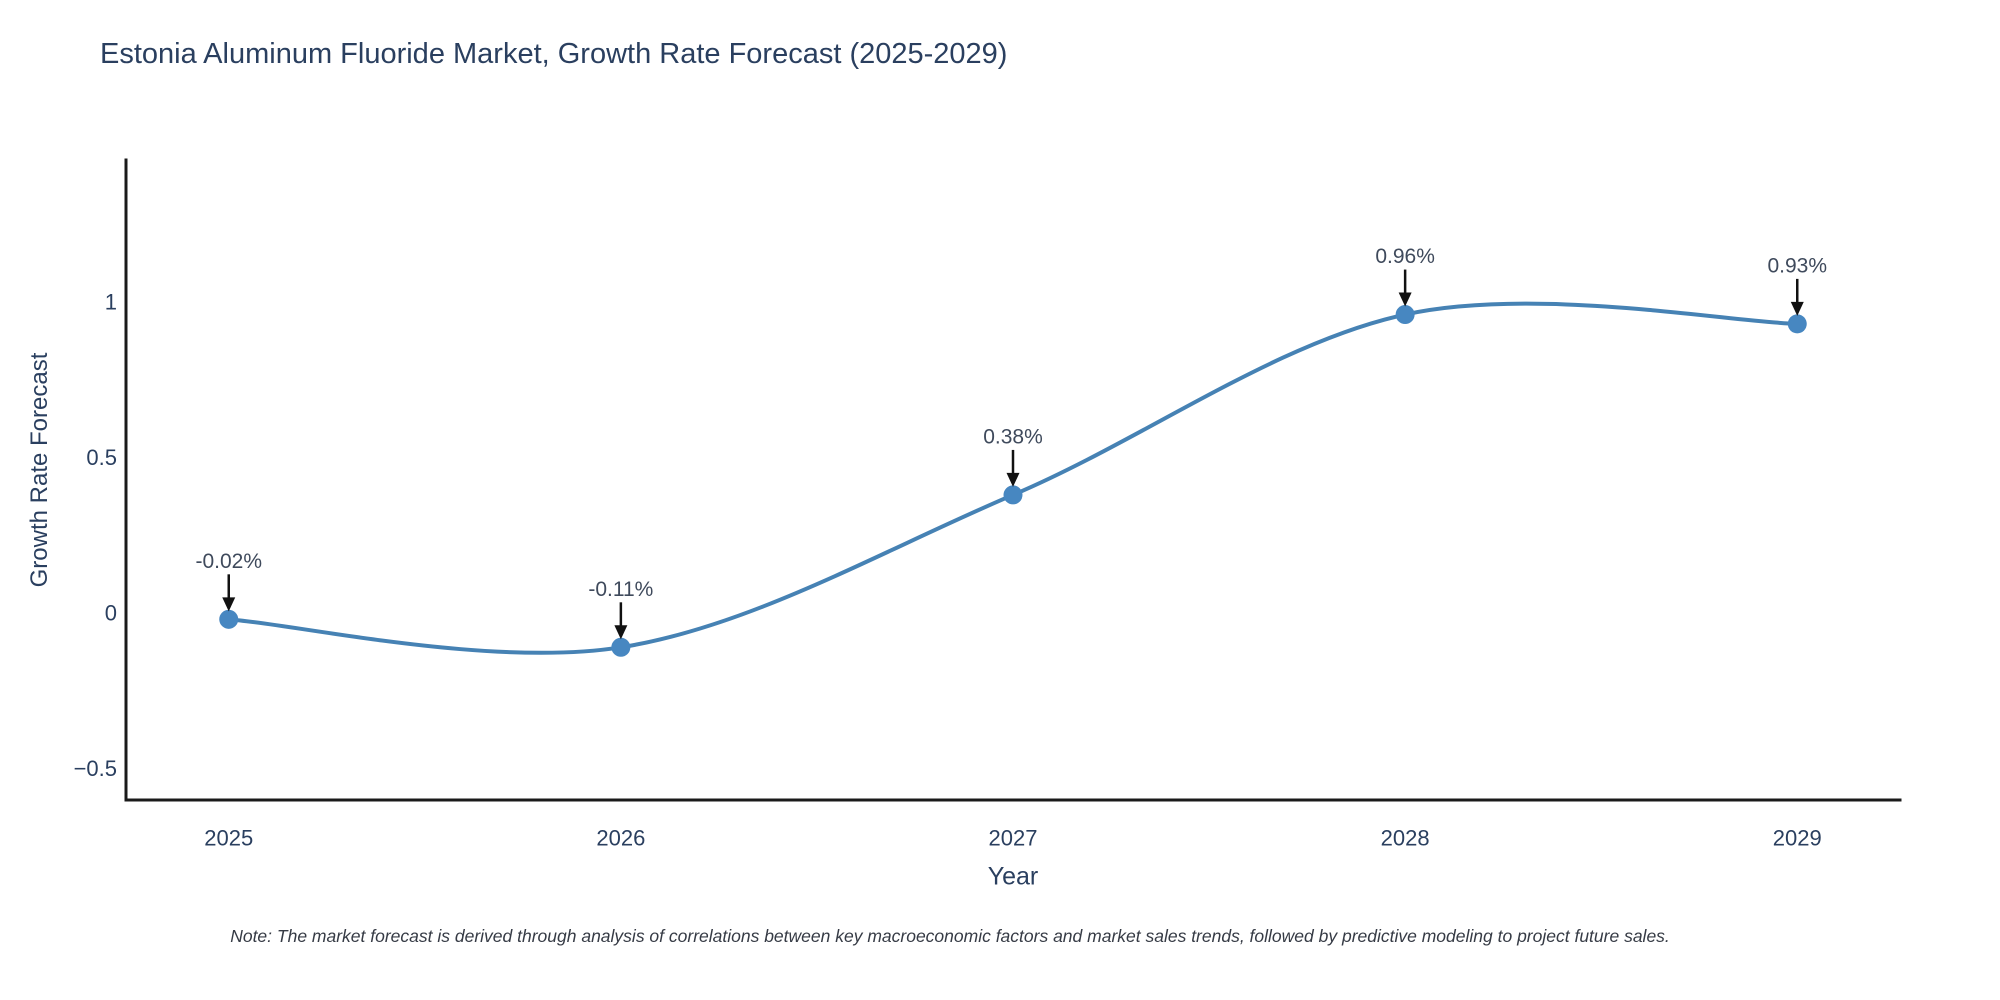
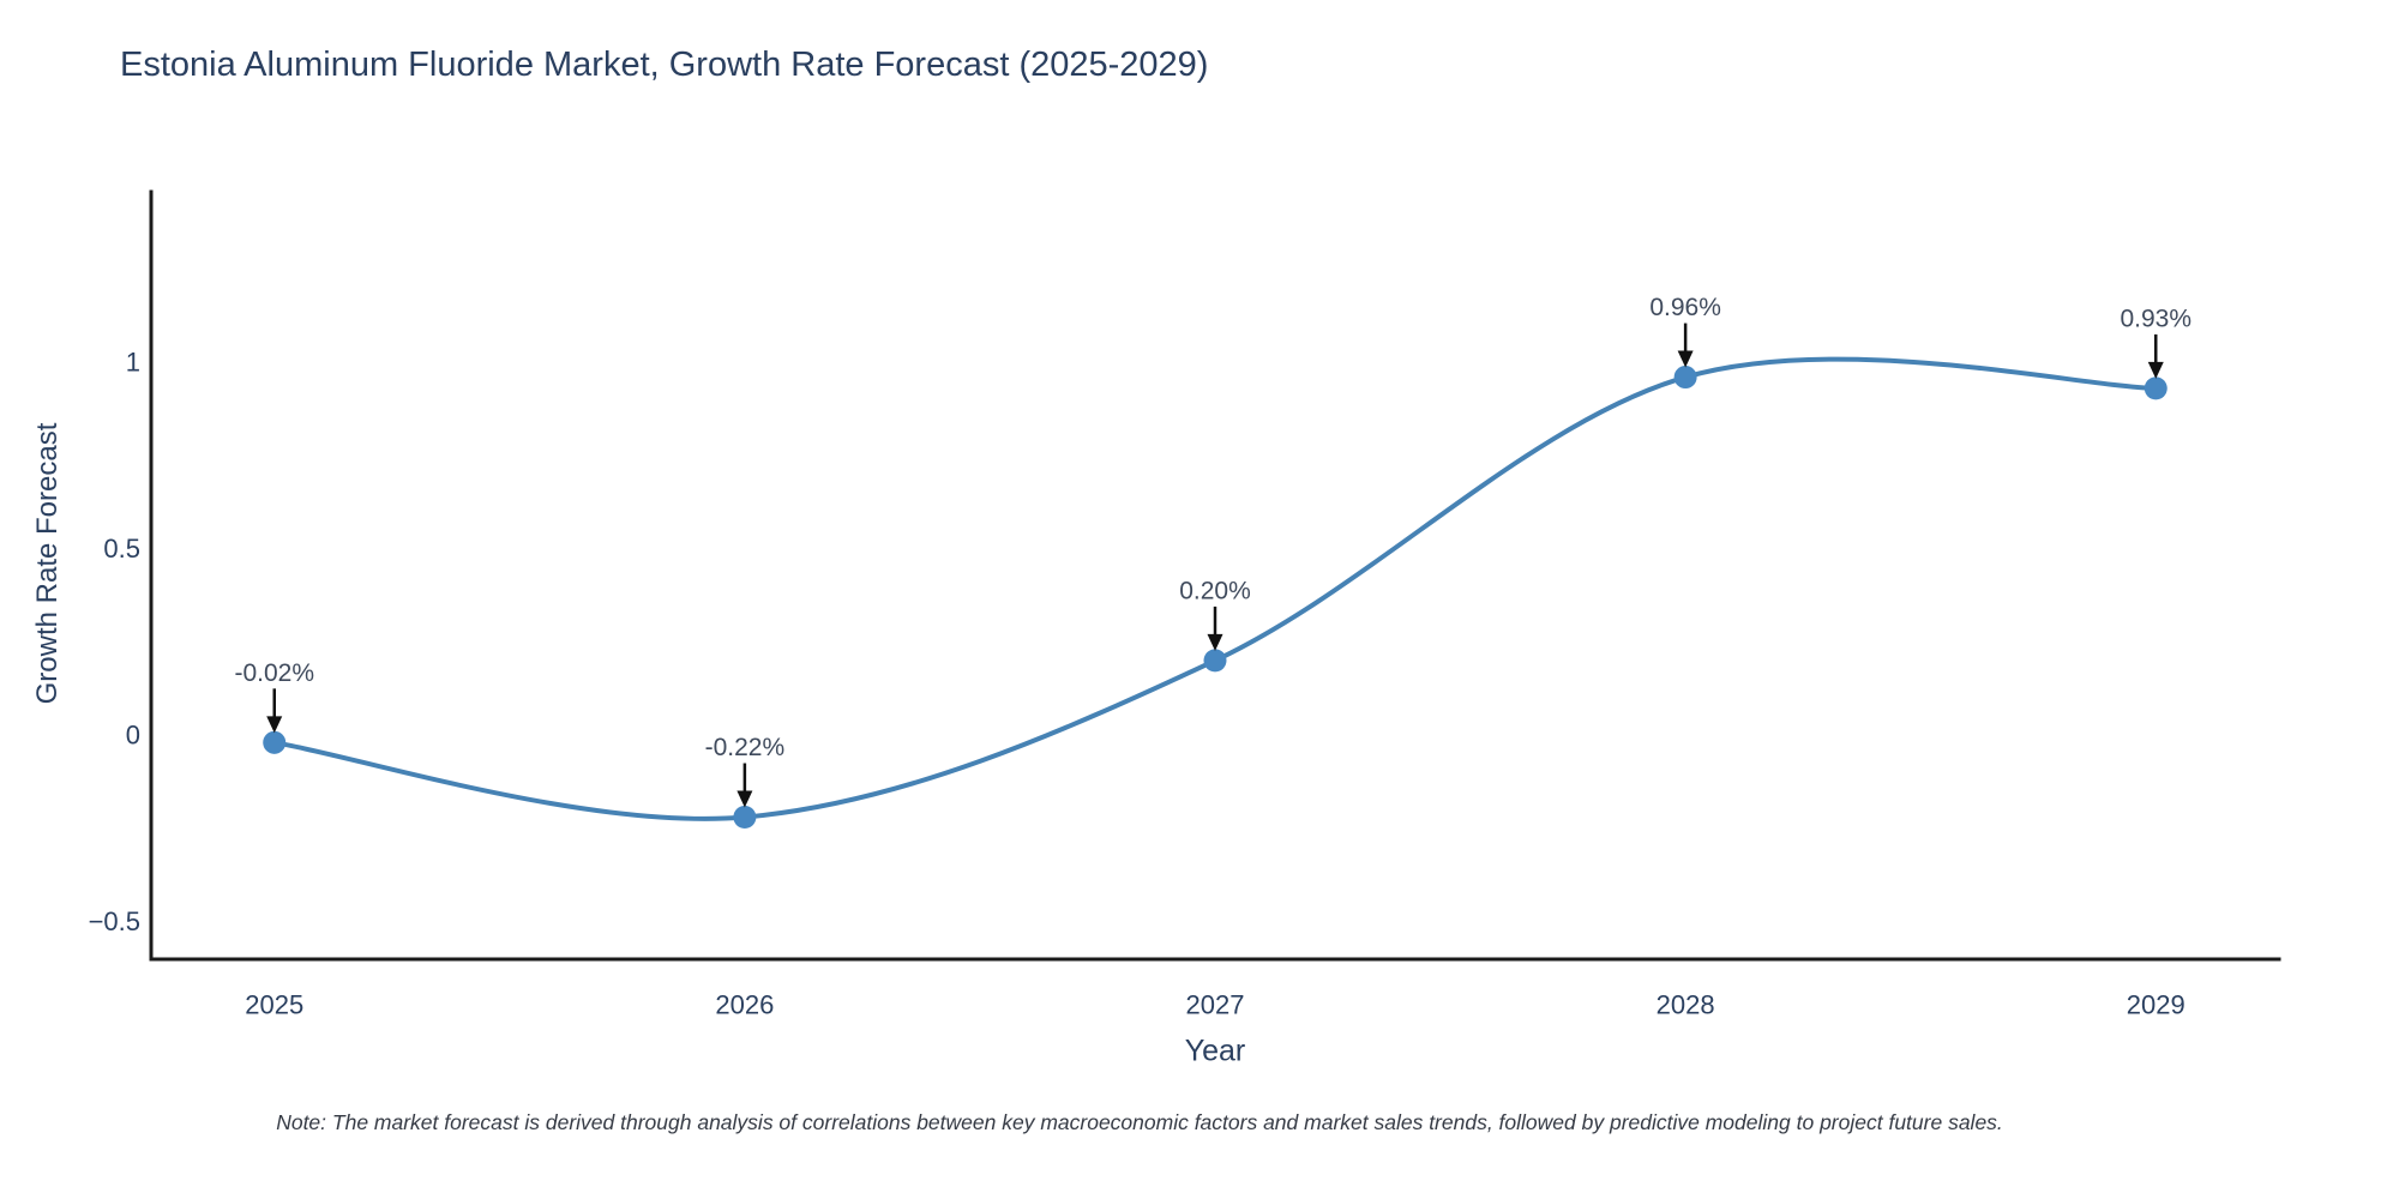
2026: -0.11% -> -0.22%
2027: 0.38% -> 0.20%
